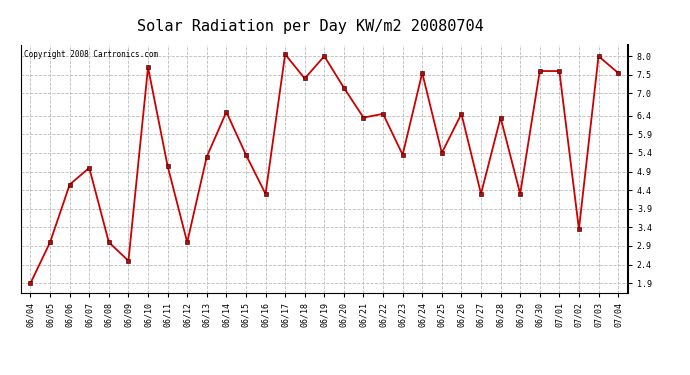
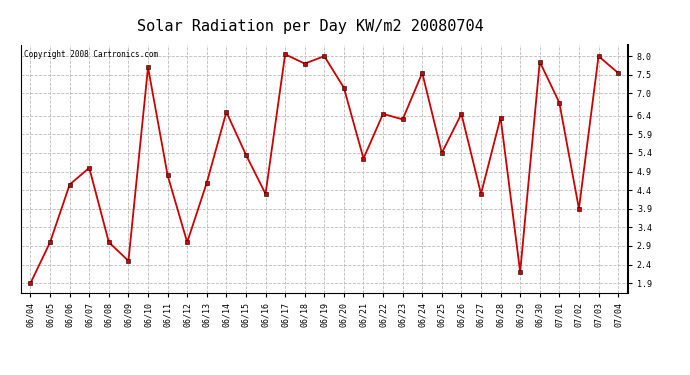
06/11: 5.05 -> 4.80
06/13: 5.30 -> 4.60
06/18: 7.40 -> 7.80
06/21: 6.35 -> 5.25
06/23: 5.35 -> 6.30
06/29: 4.30 -> 2.20
06/30: 7.60 -> 7.85
07/01: 7.60 -> 6.75
07/02: 3.35 -> 3.90
